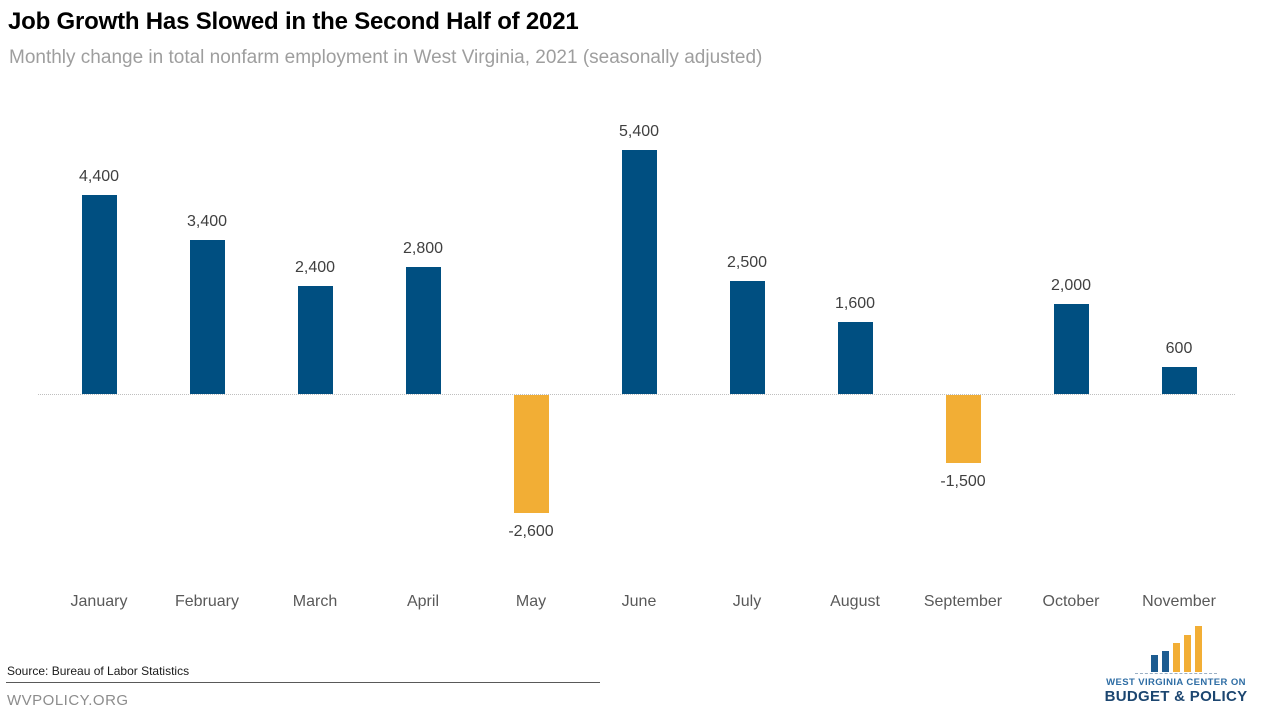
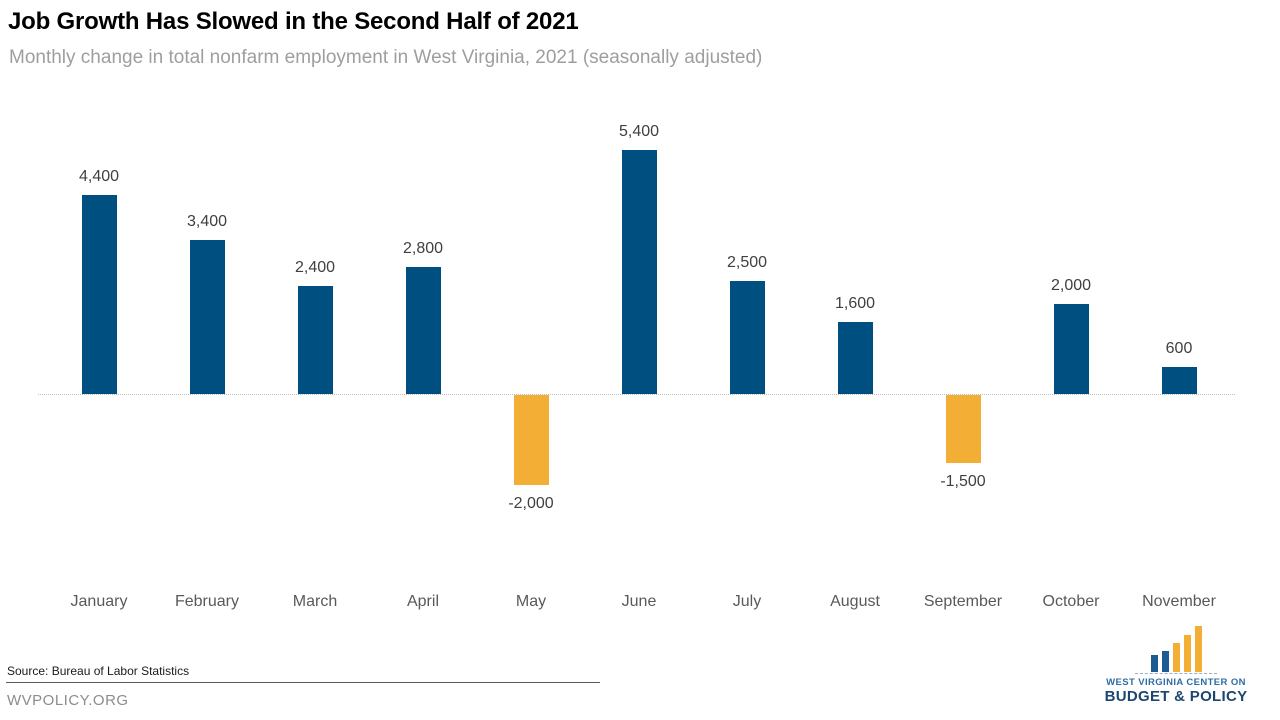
May: -2,600 -> -2,000
